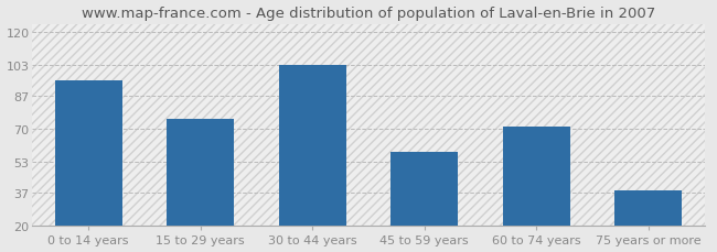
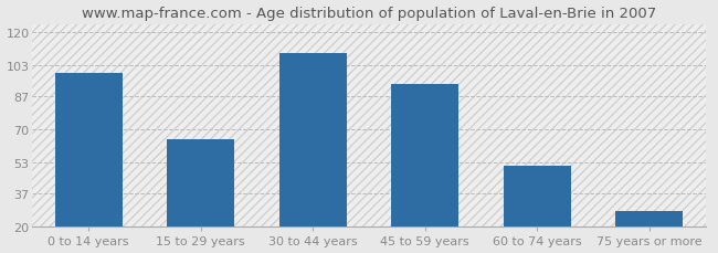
0 to 14 years: 95 -> 99
15 to 29 years: 75 -> 65
30 to 44 years: 103 -> 109
45 to 59 years: 58 -> 93
60 to 74 years: 71 -> 51
75 years or more: 38 -> 28
